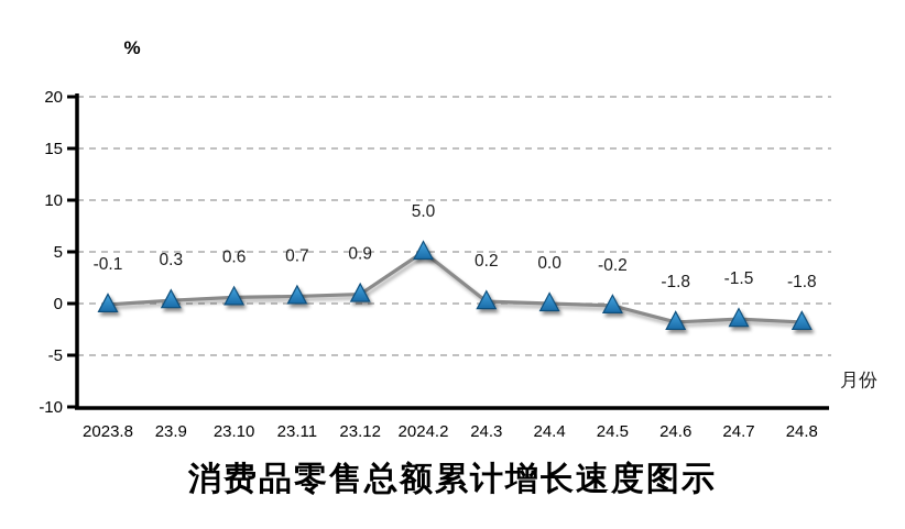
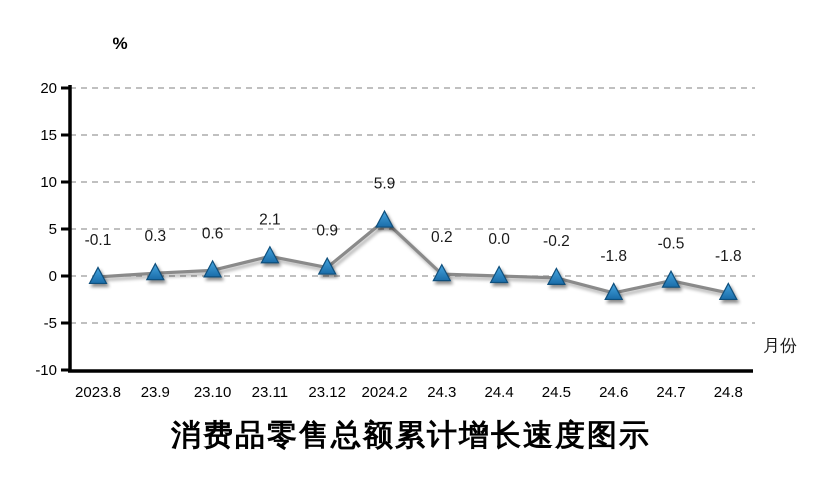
23.11: 0.7 -> 2.1
2024.2: 5.0 -> 5.9
24.7: -1.5 -> -0.5
